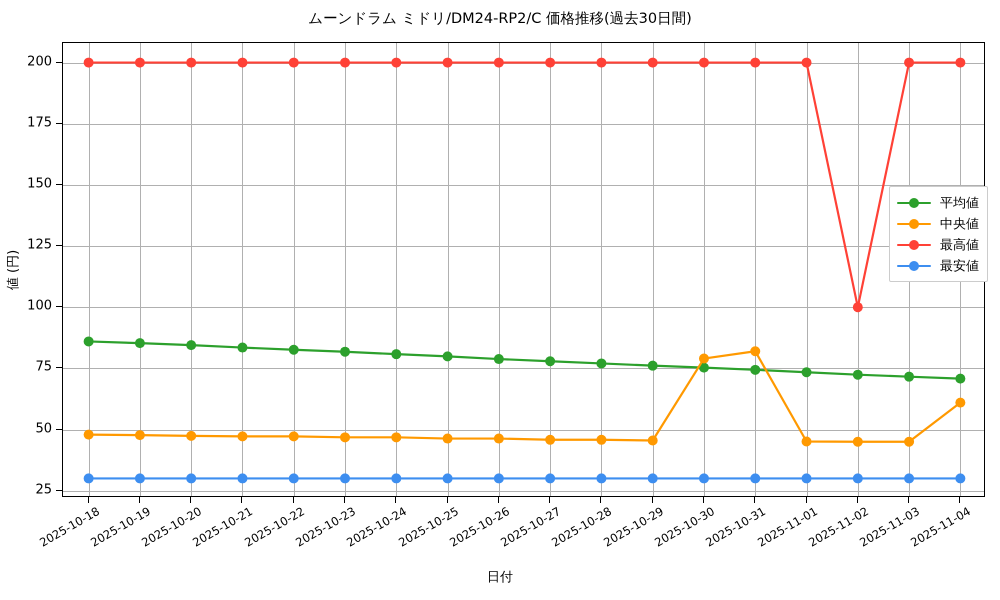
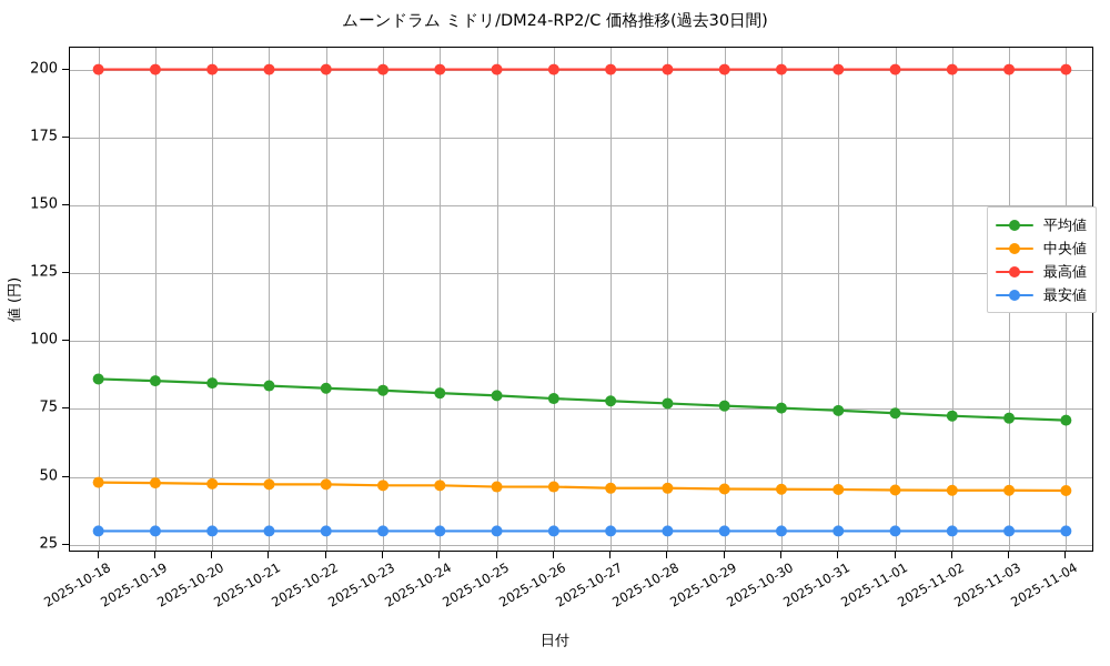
中央値/2025-10-30: 79 -> 45
中央値/2025-10-31: 82 -> 45
最高値/2025-11-02: 100 -> 200
中央値/2025-11-04: 61 -> 45
